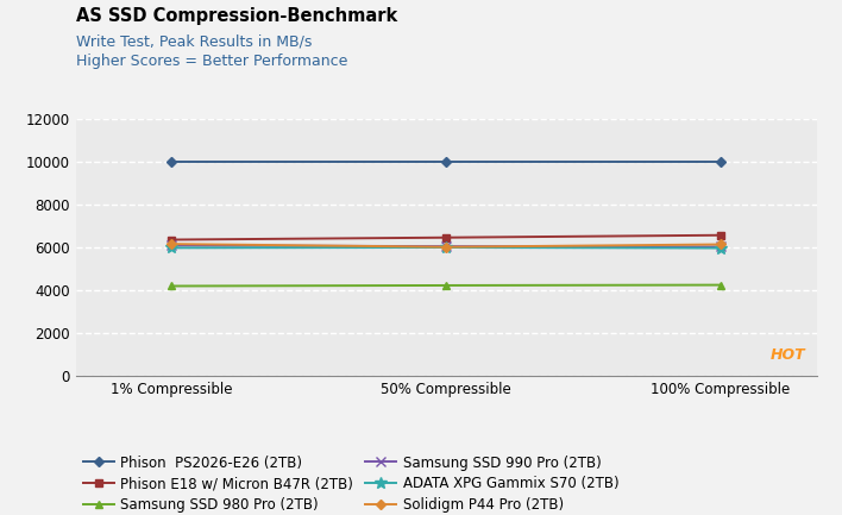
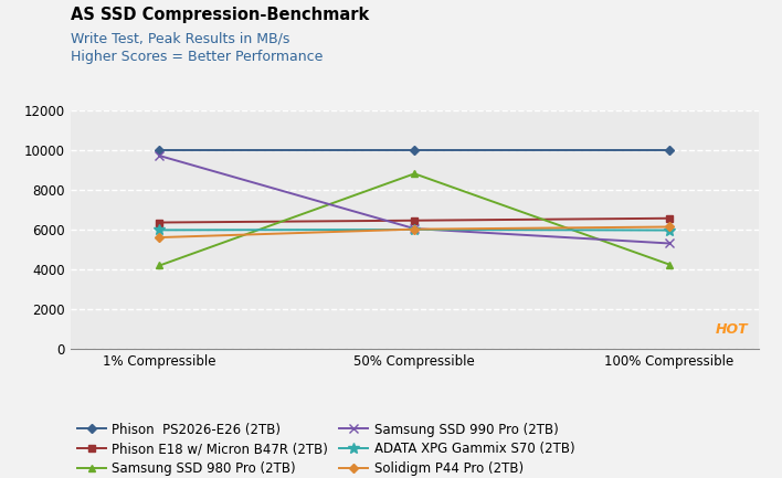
Samsung SSD 990 Pro (2TB)/1% Compressible: 6100 -> 9700
Solidigm P44 Pro (2TB)/1% Compressible: 6200 -> 5600
Samsung SSD 980 Pro (2TB)/50% Compressible: 4200 -> 8800
Samsung SSD 990 Pro (2TB)/100% Compressible: 6000 -> 5300
